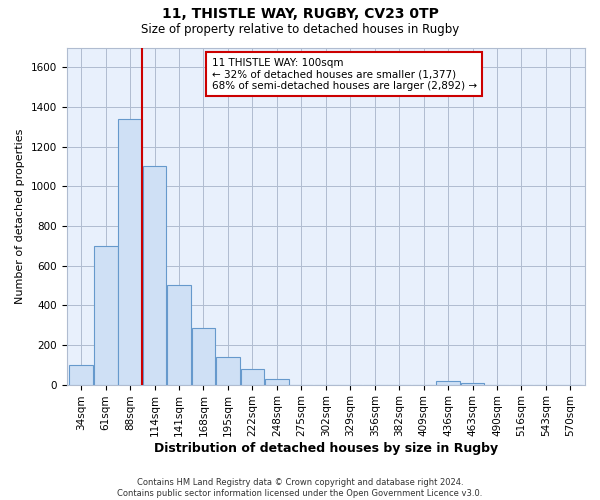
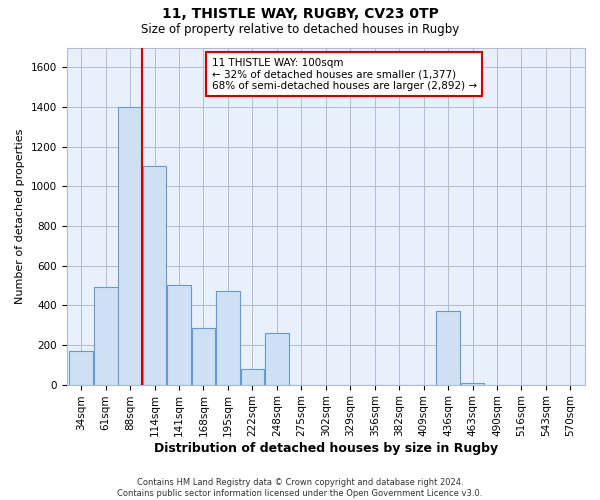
34sqm: 100 -> 170
61sqm: 700 -> 490
88sqm: 1340 -> 1400
195sqm: 140 -> 470
248sqm: 30 -> 260
436sqm: 20 -> 370
